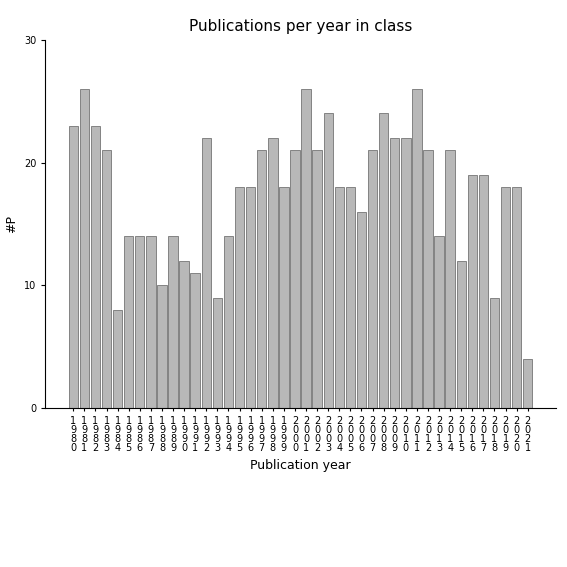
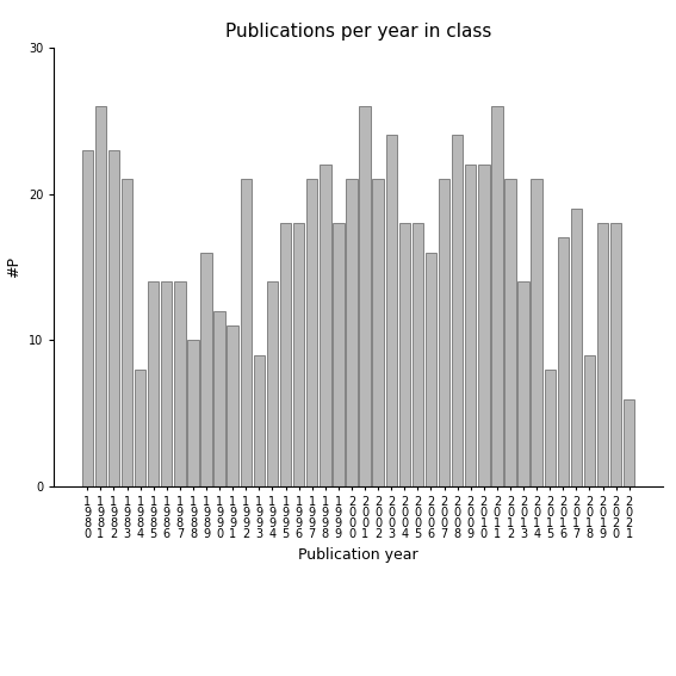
1 9 8 9: 14 -> 16
1 9 9 2: 22 -> 21
2 0 1 5: 12 -> 8
2 0 1 6: 19 -> 17
2 0 2 1: 4 -> 6
